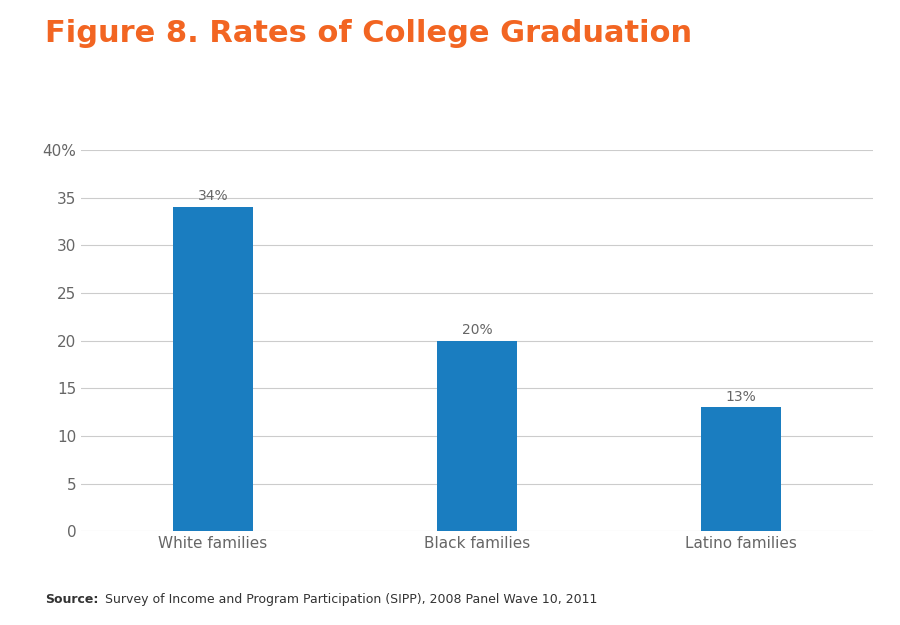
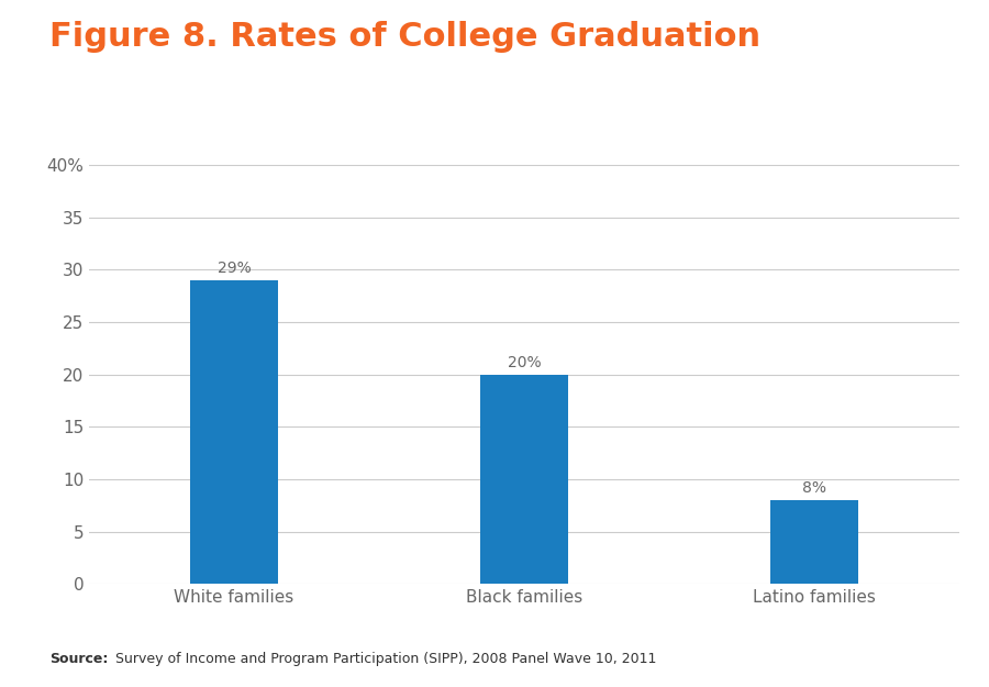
White families: 34% -> 29%
Latino families: 13% -> 8%
